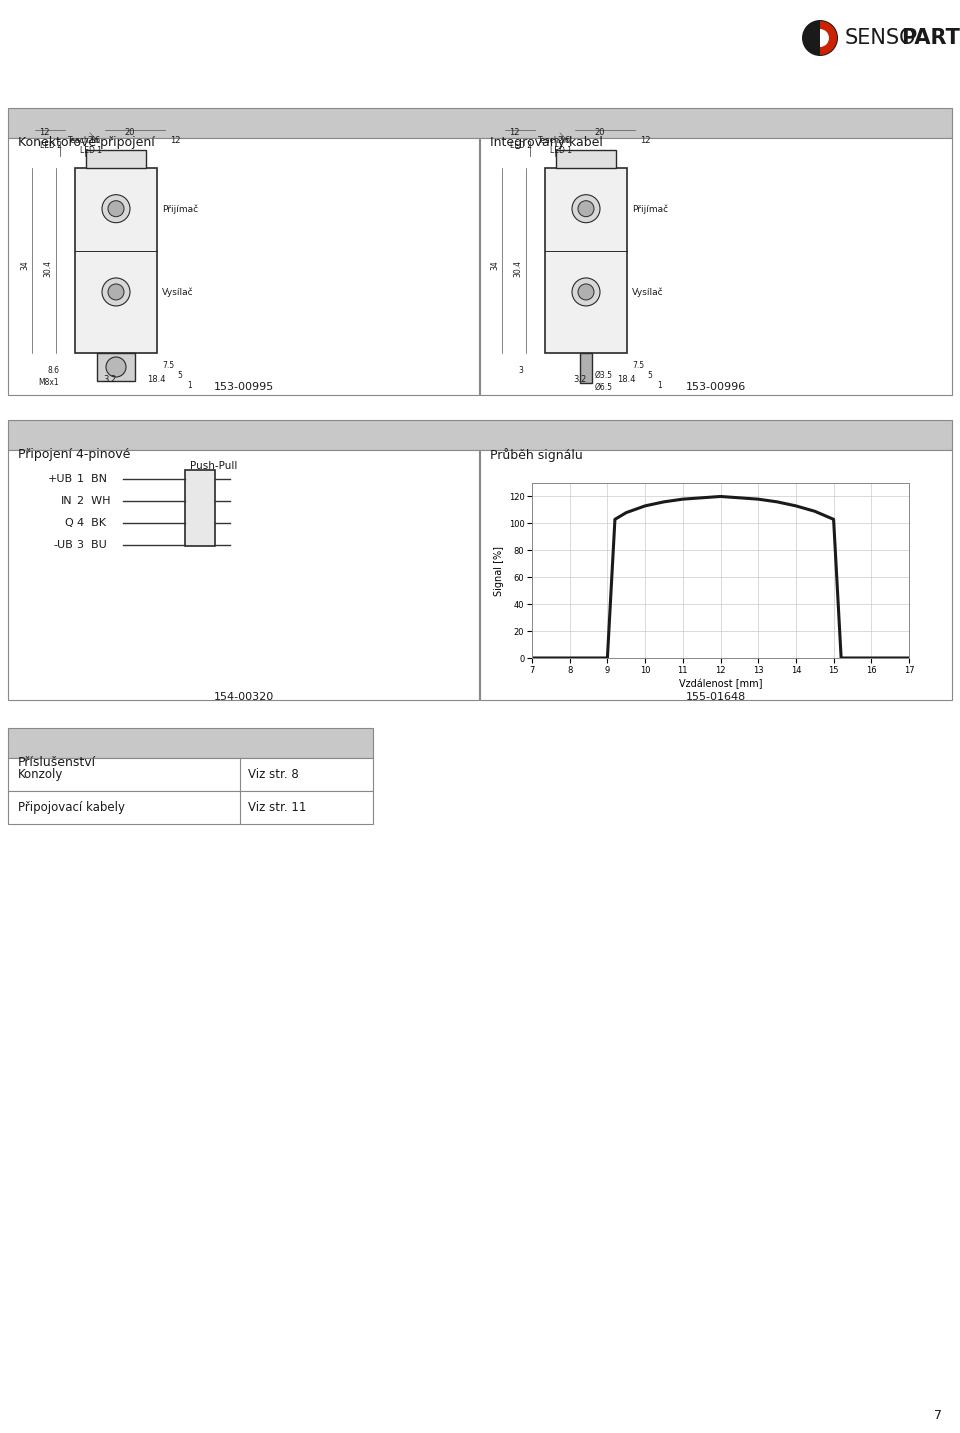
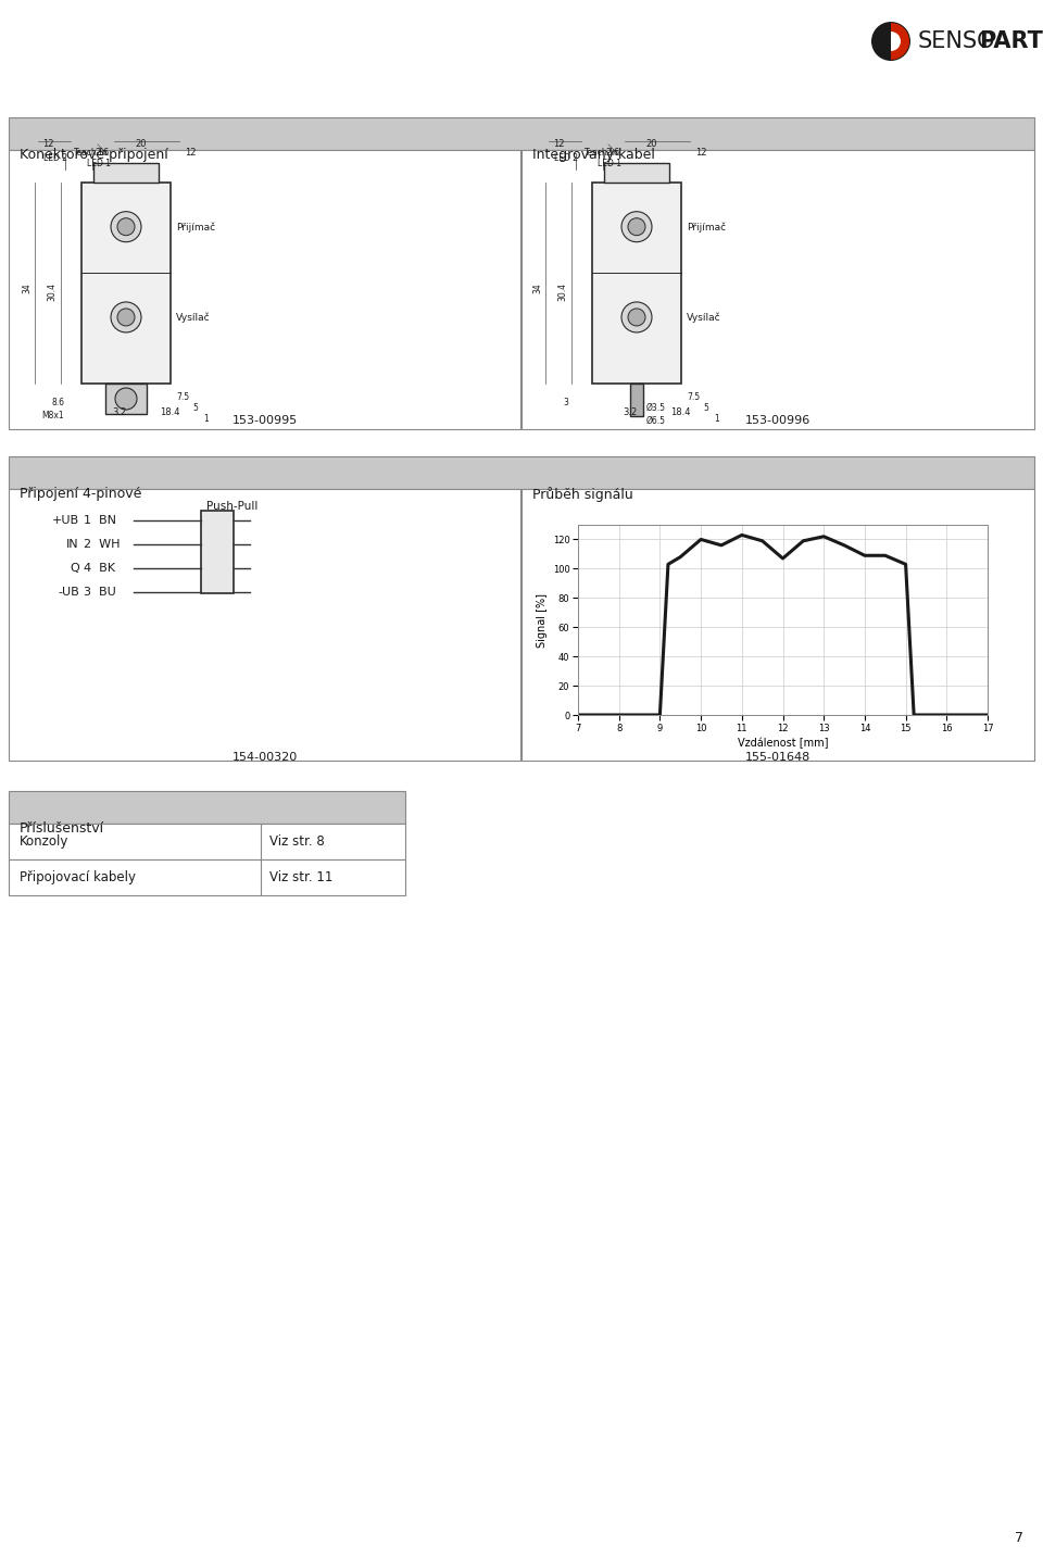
10: 113 -> 120
11: 118 -> 123
12: 120 -> 107
13: 118 -> 122
14: 113 -> 109
